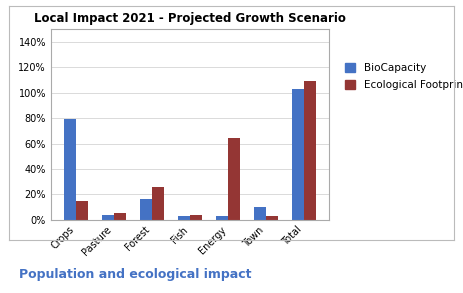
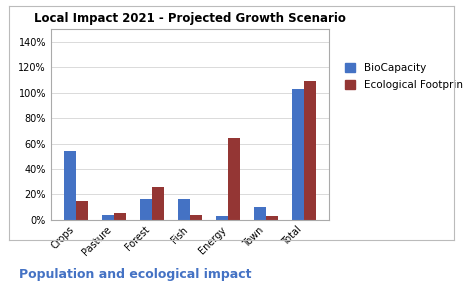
BioCapacity/Crops: 79% -> 54%
BioCapacity/Fish: 3% -> 16%
